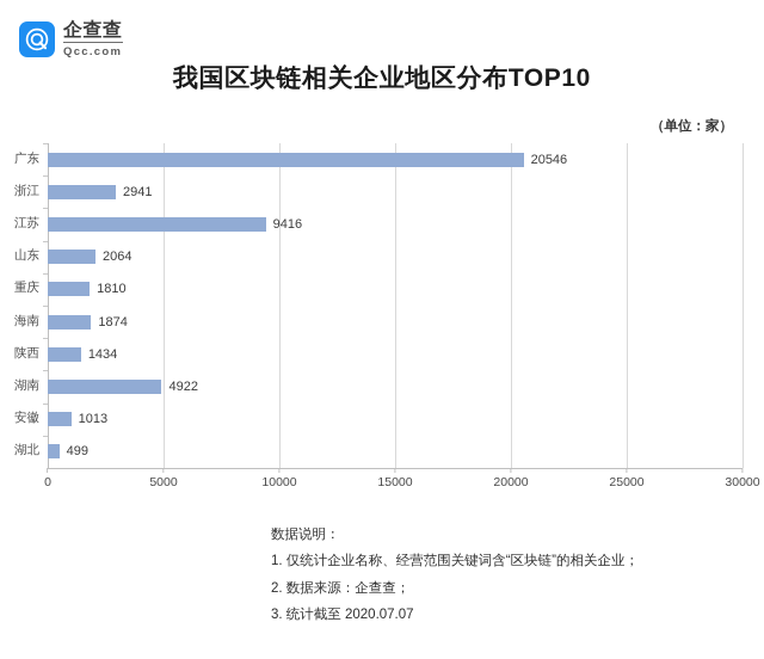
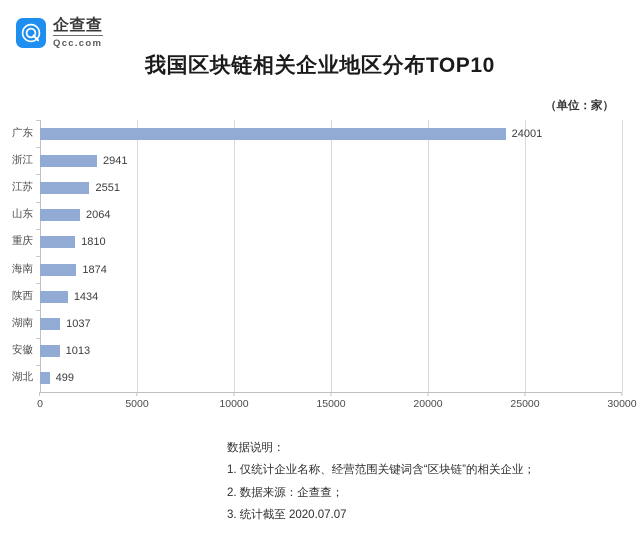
广东: 20546 -> 24001
江苏: 9416 -> 2551
湖南: 4922 -> 1037
